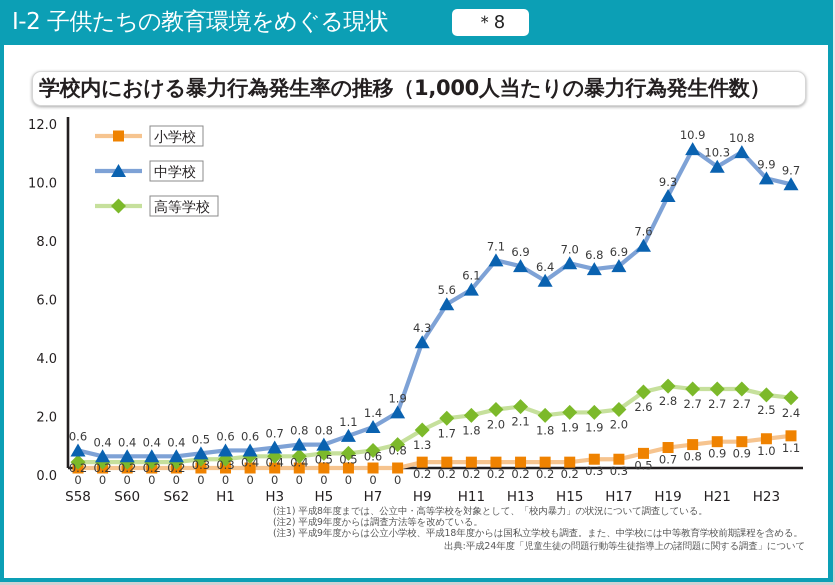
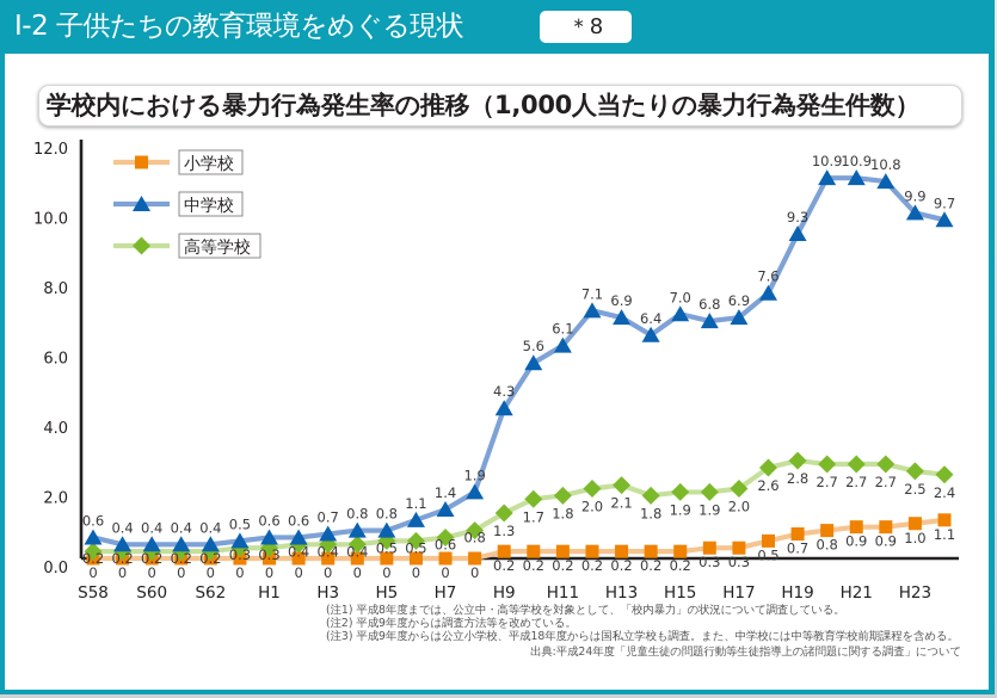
中学校/H21: 10.3 -> 10.9
